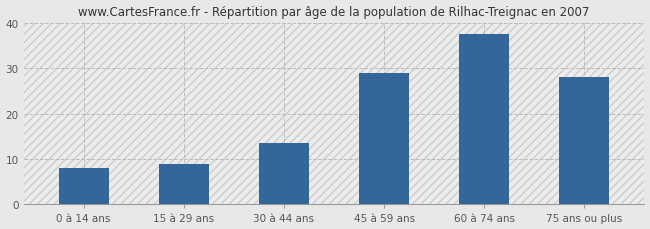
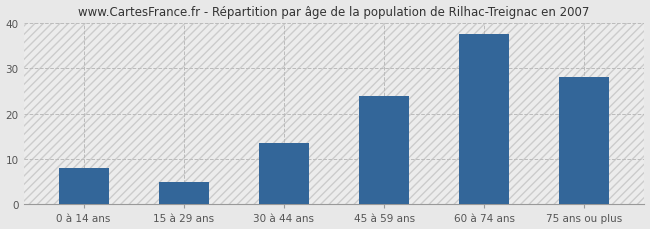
15 à 29 ans: 9.0 -> 5.0
45 à 59 ans: 29.0 -> 24.0
